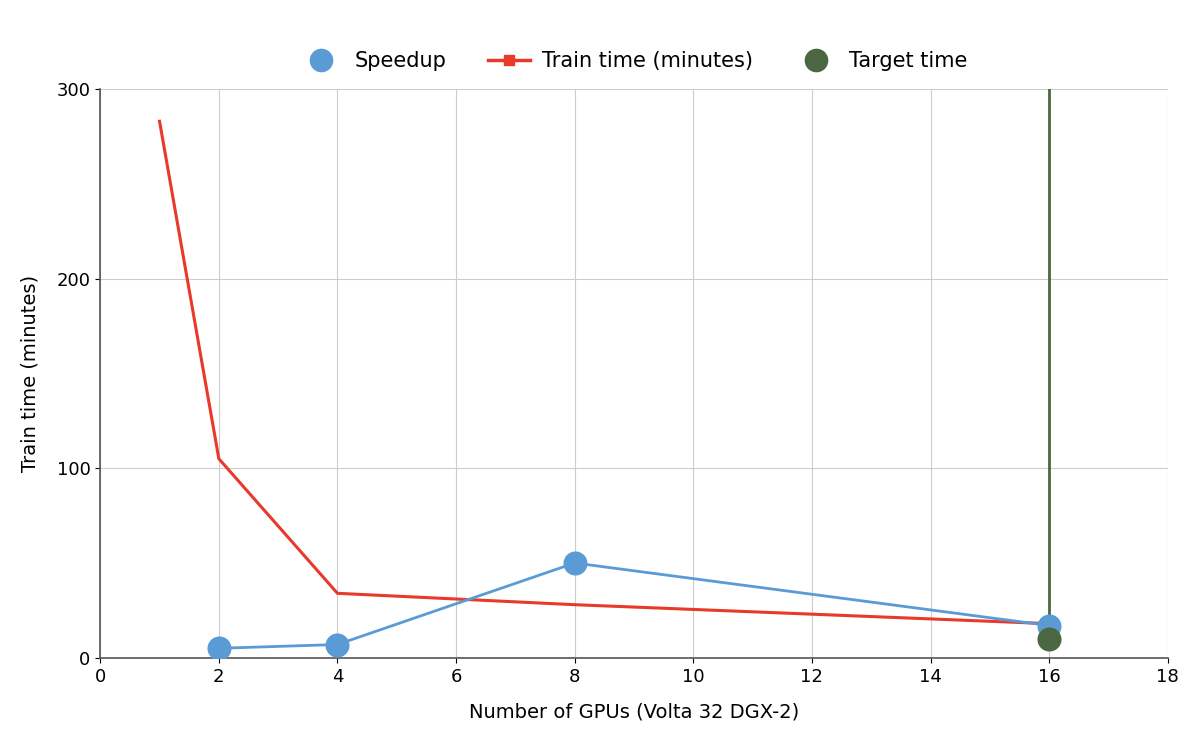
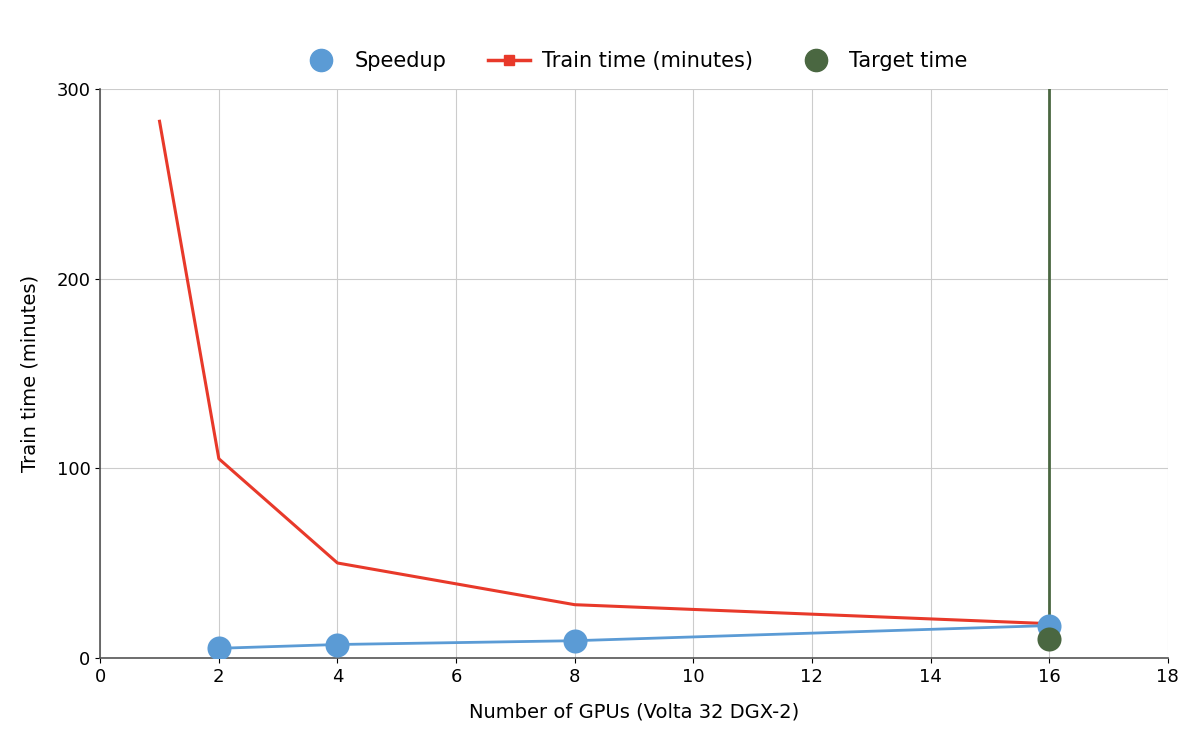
Train time (minutes)/4: 34 -> 50
Speedup/8: 50 -> 9
